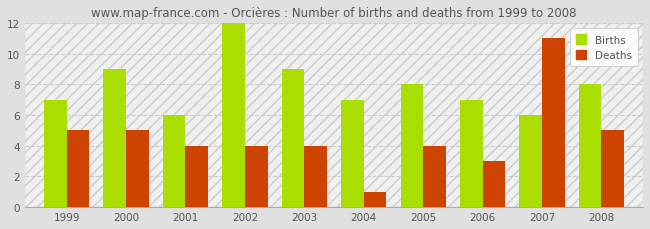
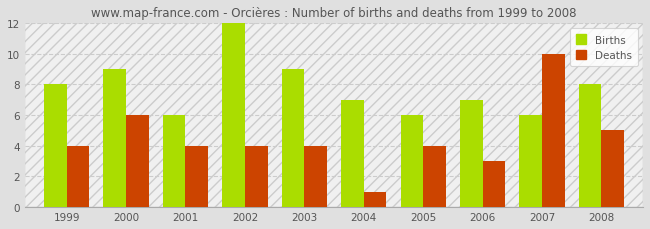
Births/1999: 7 -> 8
Deaths/1999: 5 -> 4
Deaths/2000: 5 -> 6
Births/2005: 8 -> 6
Deaths/2007: 11 -> 10
